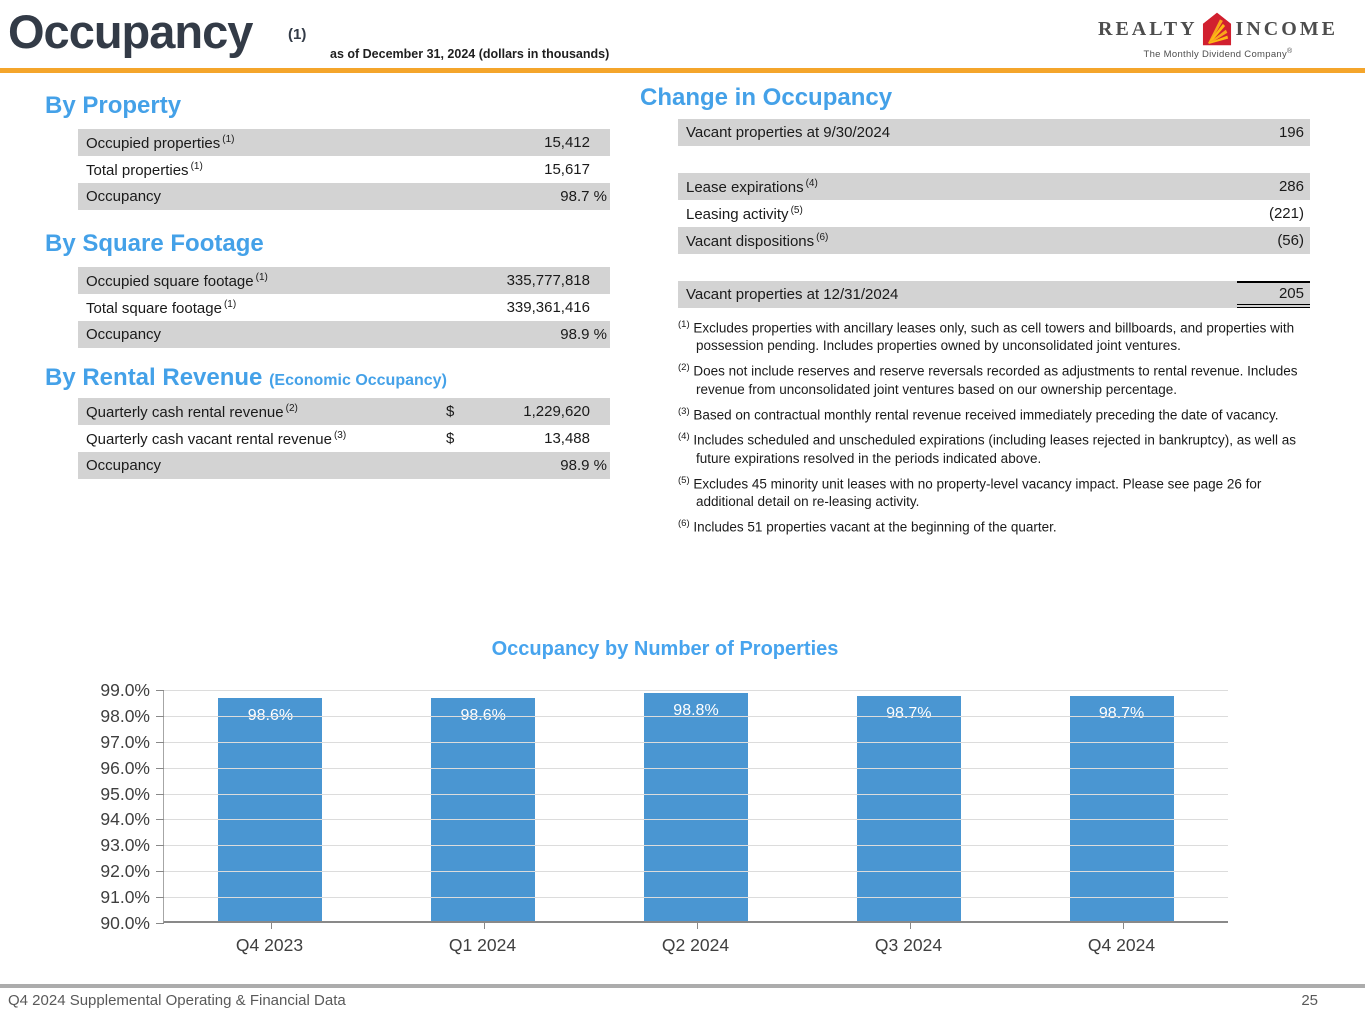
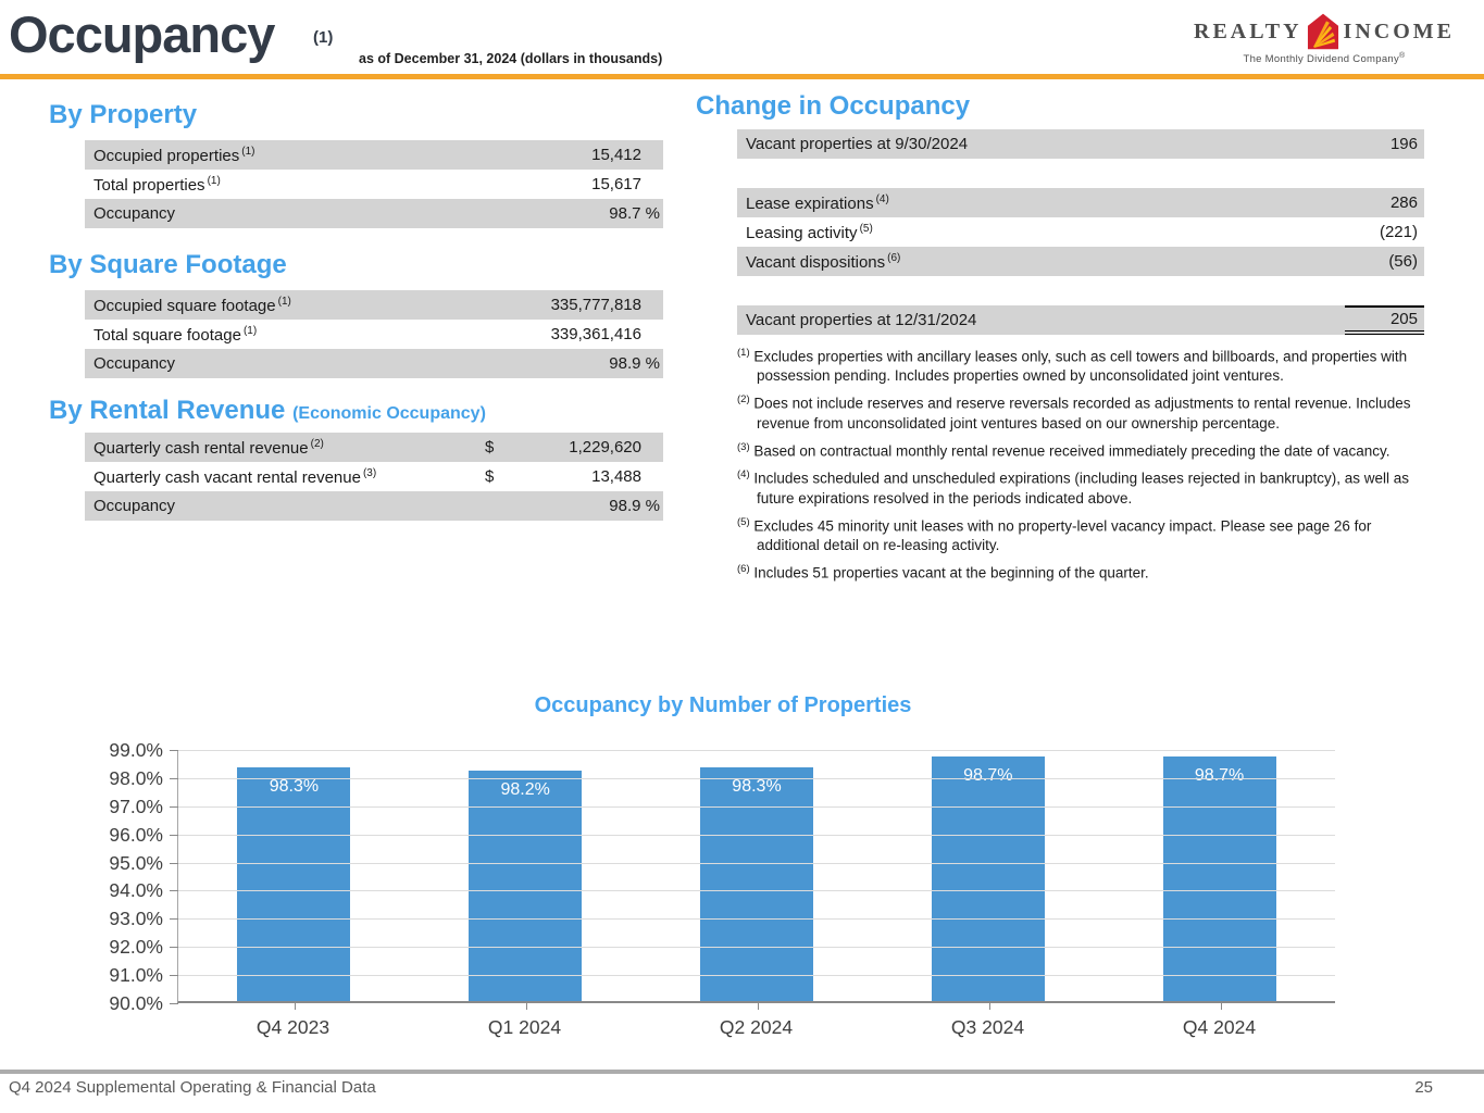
Q4 2023: 98.6% -> 98.3%
Q1 2024: 98.6% -> 98.2%
Q2 2024: 98.8% -> 98.3%
